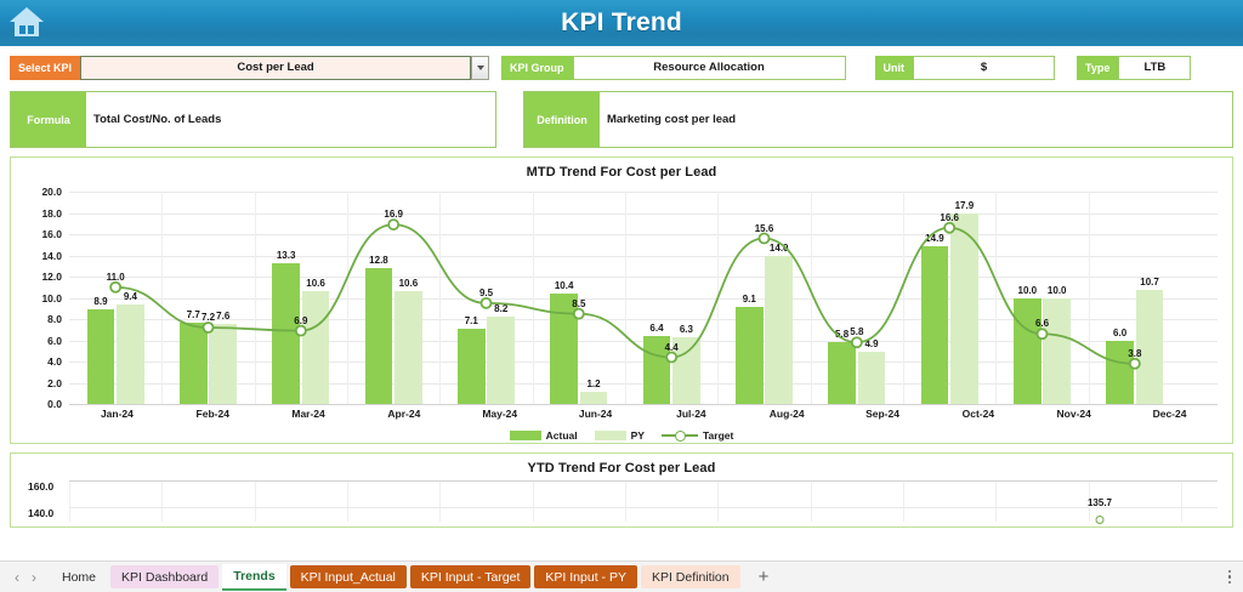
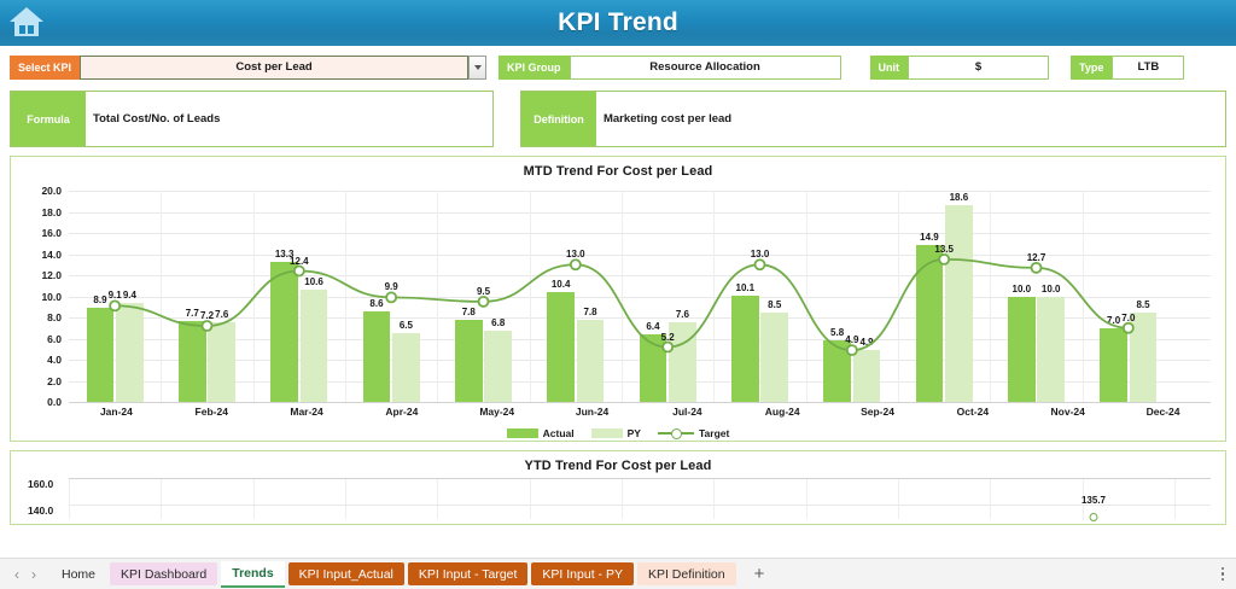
MTD Trend For Cost per Lead/Target/Jan-24: 11.0 -> 9.1
MTD Trend For Cost per Lead/Target/Mar-24: 6.9 -> 12.4
MTD Trend For Cost per Lead/Actual/Apr-24: 12.8 -> 8.6
MTD Trend For Cost per Lead/PY/Apr-24: 10.6 -> 6.5
MTD Trend For Cost per Lead/Target/Apr-24: 16.9 -> 9.9
MTD Trend For Cost per Lead/Actual/May-24: 7.1 -> 7.8
MTD Trend For Cost per Lead/PY/May-24: 8.2 -> 6.8
MTD Trend For Cost per Lead/PY/Jun-24: 1.2 -> 7.8
MTD Trend For Cost per Lead/Target/Jun-24: 8.5 -> 13.0
MTD Trend For Cost per Lead/PY/Jul-24: 6.3 -> 7.6
MTD Trend For Cost per Lead/Target/Jul-24: 4.4 -> 5.2
MTD Trend For Cost per Lead/Actual/Aug-24: 9.1 -> 10.1
MTD Trend For Cost per Lead/PY/Aug-24: 14.0 -> 8.5
MTD Trend For Cost per Lead/Target/Aug-24: 15.6 -> 13.0
MTD Trend For Cost per Lead/Target/Sep-24: 5.8 -> 4.9
MTD Trend For Cost per Lead/PY/Oct-24: 17.9 -> 18.6
MTD Trend For Cost per Lead/Target/Oct-24: 16.6 -> 13.5
MTD Trend For Cost per Lead/Target/Nov-24: 6.6 -> 12.7
MTD Trend For Cost per Lead/Actual/Dec-24: 6.0 -> 7.0
MTD Trend For Cost per Lead/PY/Dec-24: 10.7 -> 8.5
MTD Trend For Cost per Lead/Target/Dec-24: 3.8 -> 7.0
